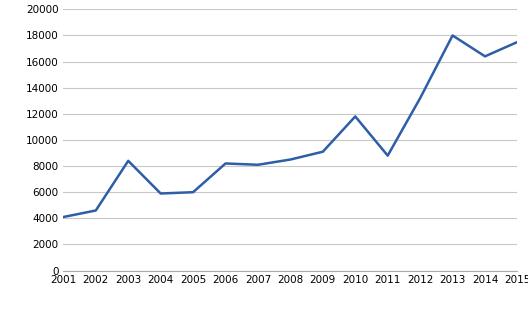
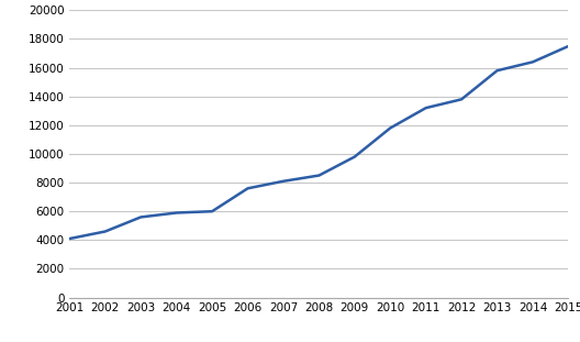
2003: 8400 -> 5600
2006: 8200 -> 7600
2009: 9100 -> 9800
2011: 8800 -> 13200
2012: 13200 -> 13800
2013: 18000 -> 15800
